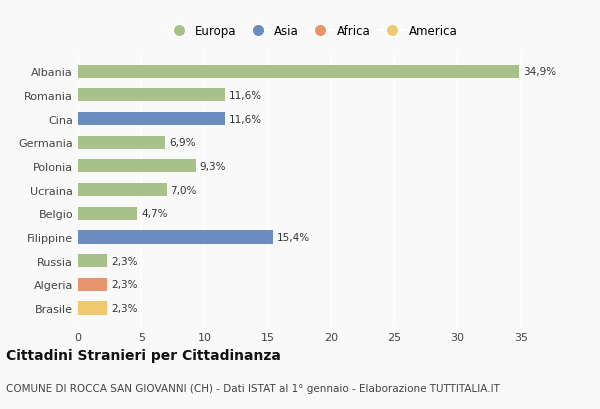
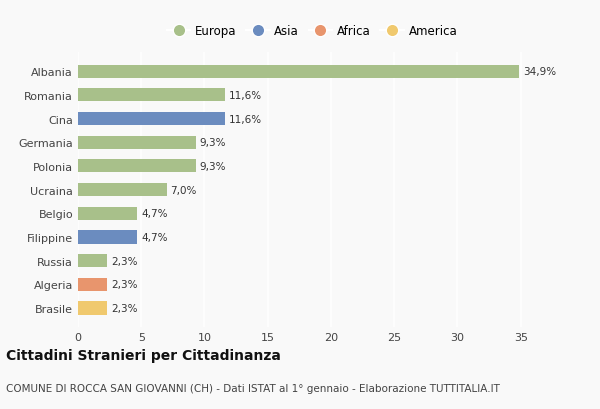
Germania: 6,9% -> 9,3%
Filippine: 15,4% -> 4,7%
